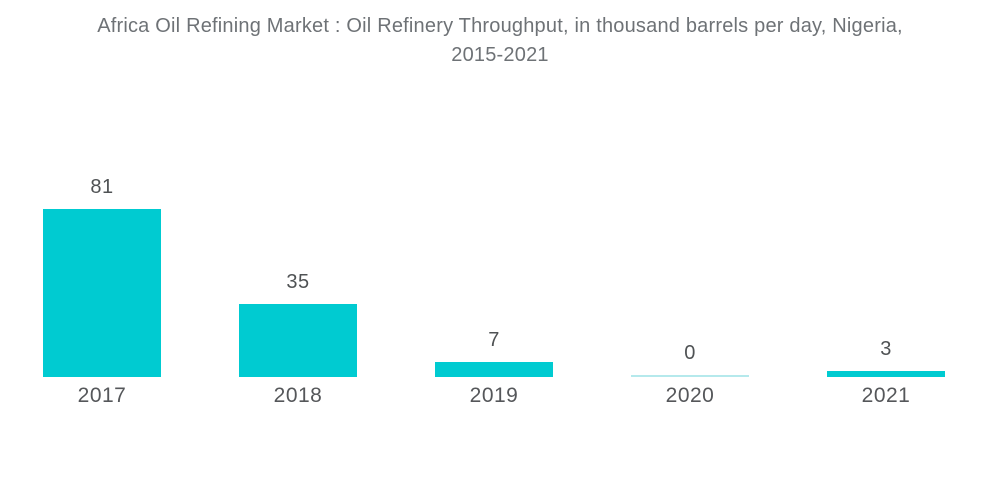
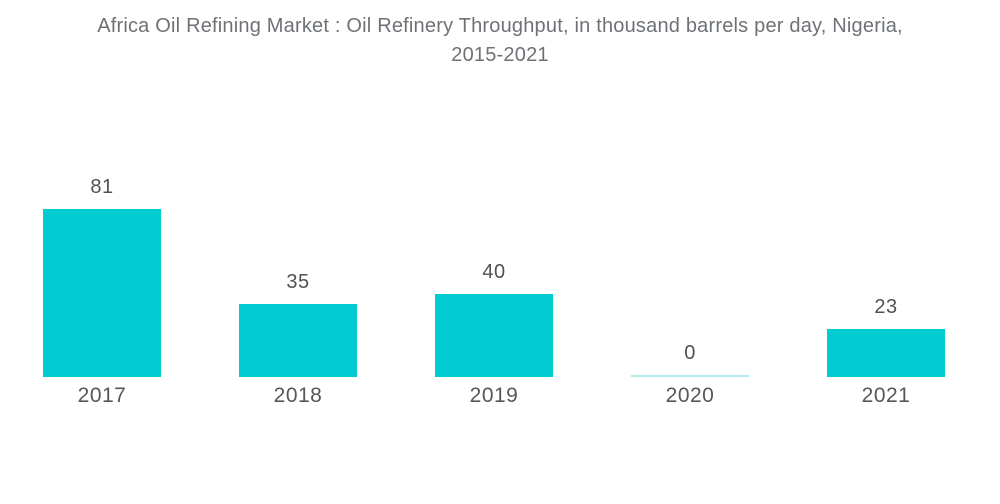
2019: 7 -> 40
2021: 3 -> 23
